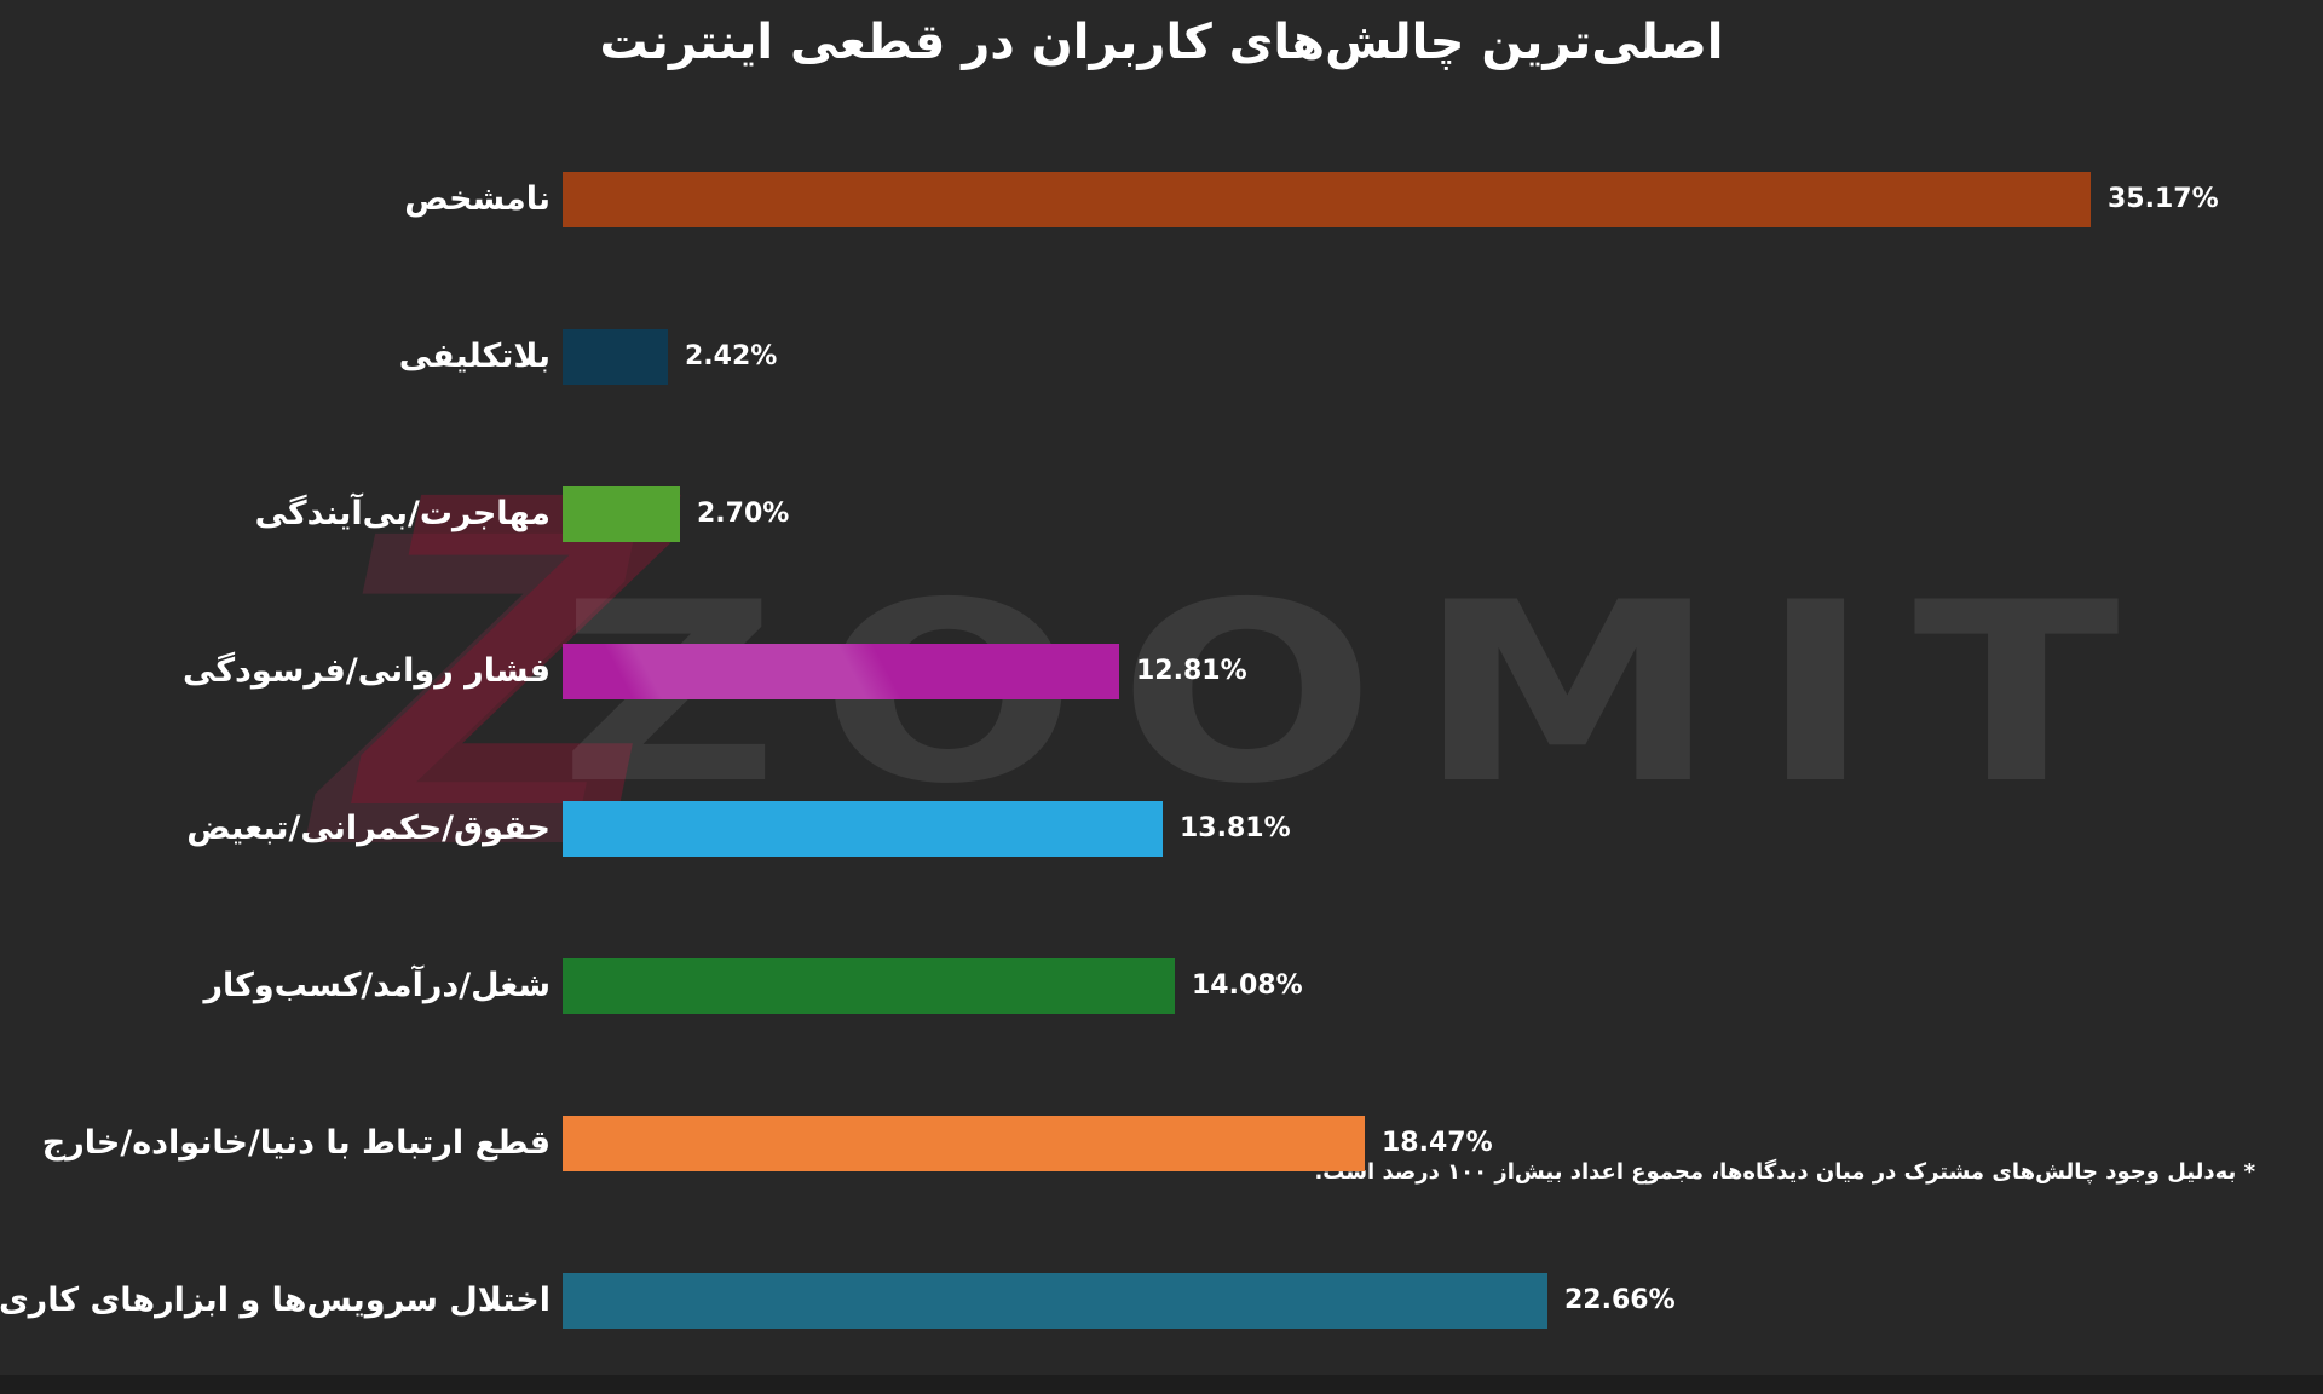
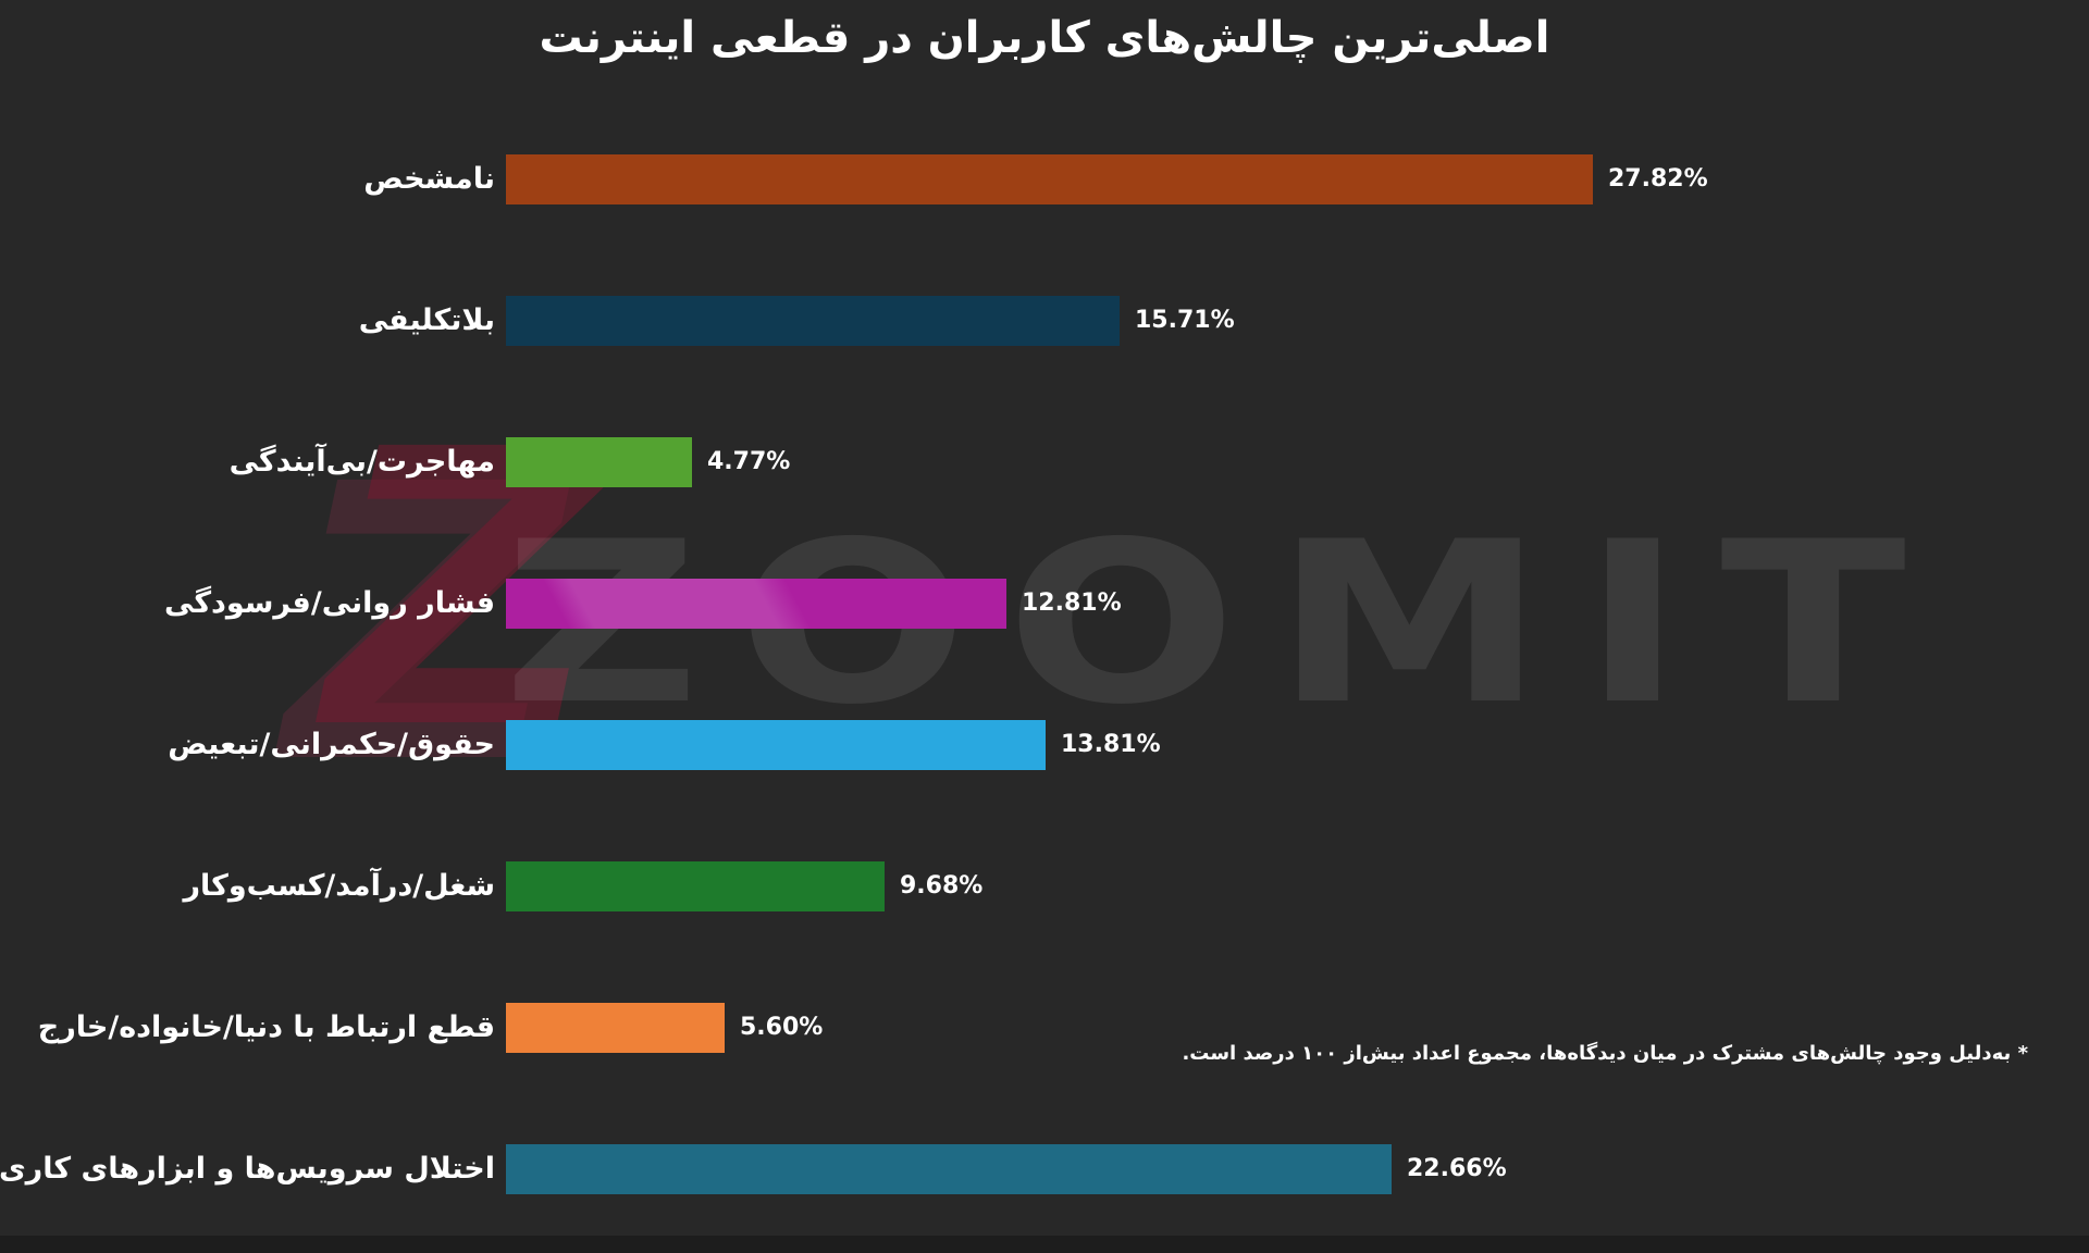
نامشخص: 35.17% -> 27.82%
بلاتکلیفی: 2.42% -> 15.71%
مهاجرت/بی‌آیندگی: 2.70% -> 4.77%
شغل/درآمد/کسب‌وکار: 14.08% -> 9.68%
قطع ارتباط با دنیا/خانواده/خارج: 18.47% -> 5.60%
